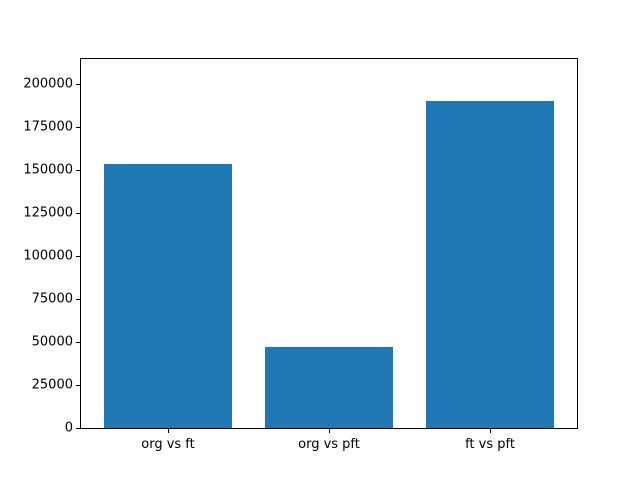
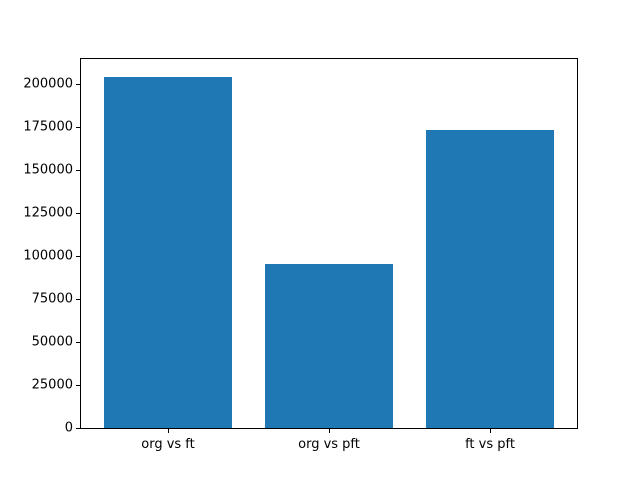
org vs ft: 153000 -> 204000
org vs pft: 47000 -> 95000
ft vs pft: 190000 -> 173000
